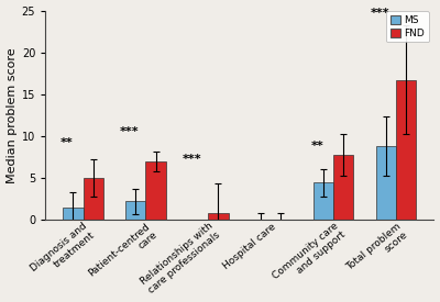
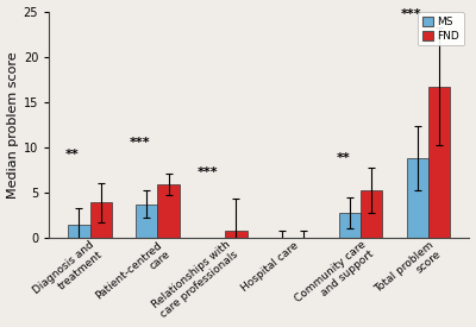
FND/Diagnosis and treatment: 5.0 -> 3.9
MS/Patient-centred care: 2.2 -> 3.7
FND/Patient-centred care: 7.0 -> 5.9
MS/Community care and support: 4.4 -> 2.8
FND/Community care and support: 7.8 -> 5.3
